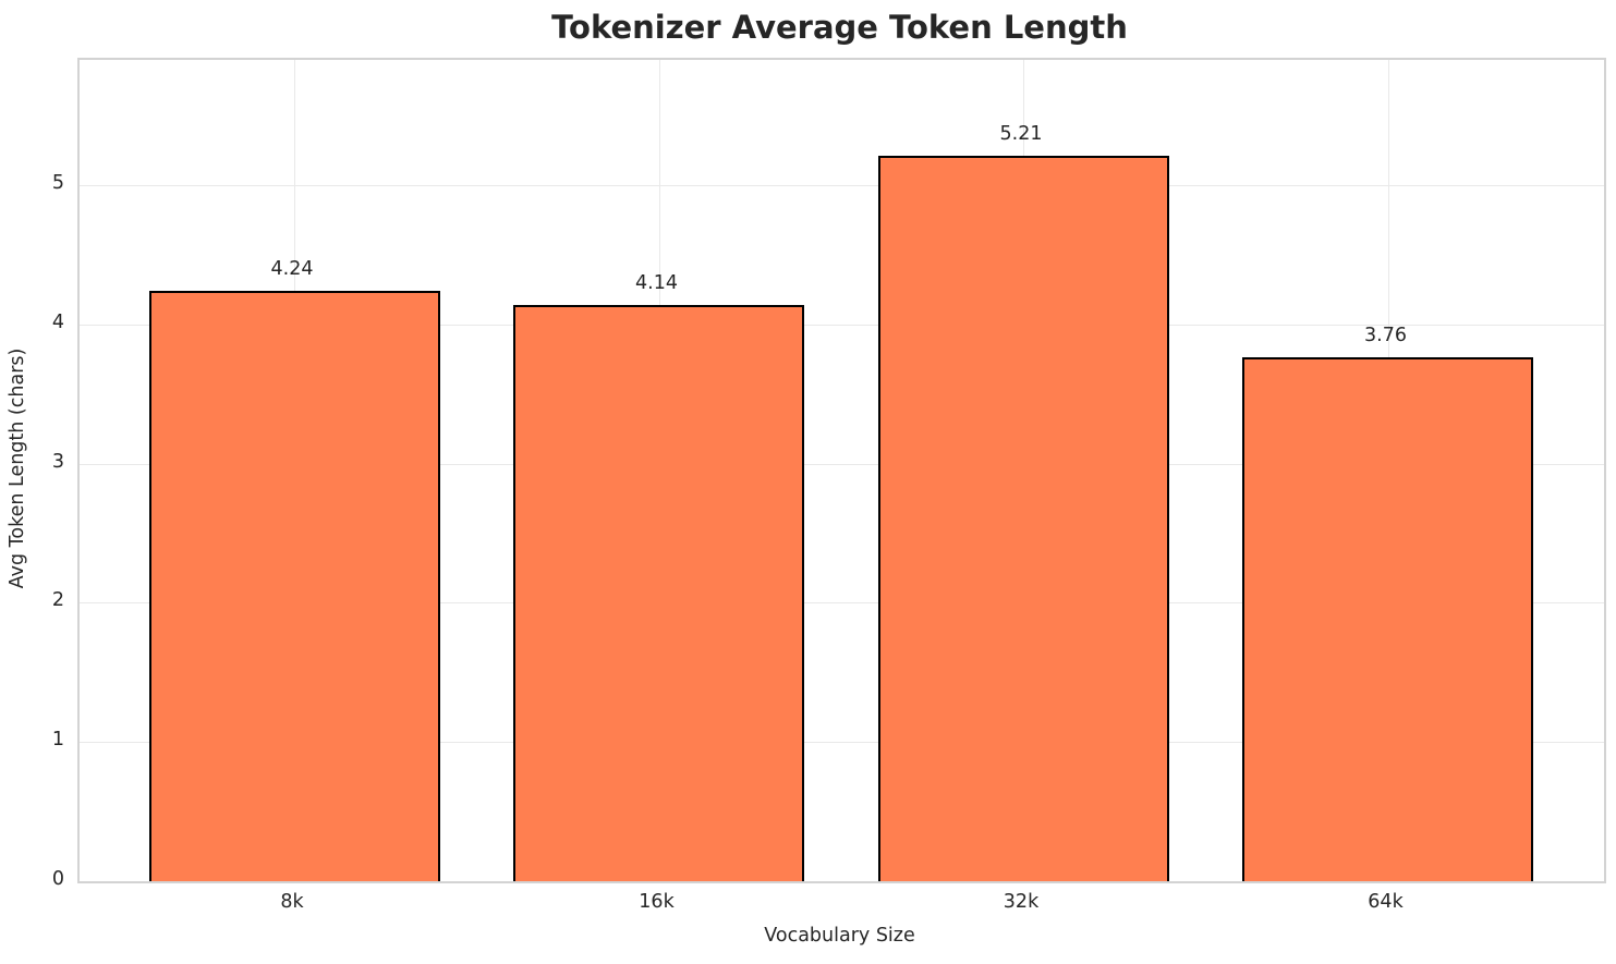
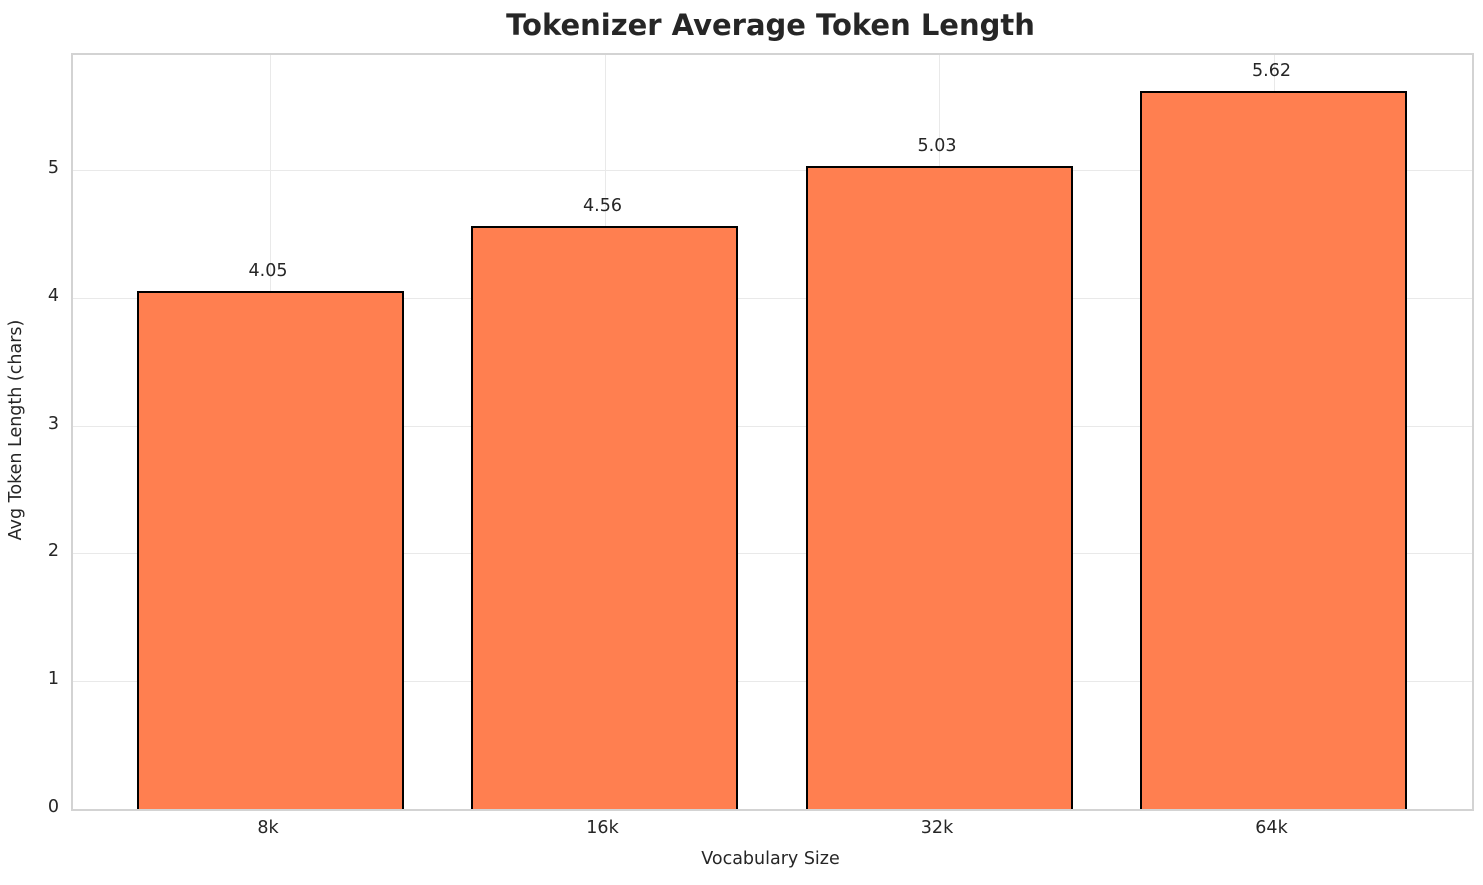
8k: 4.24 -> 4.05
16k: 4.14 -> 4.56
32k: 5.21 -> 5.03
64k: 3.76 -> 5.62
